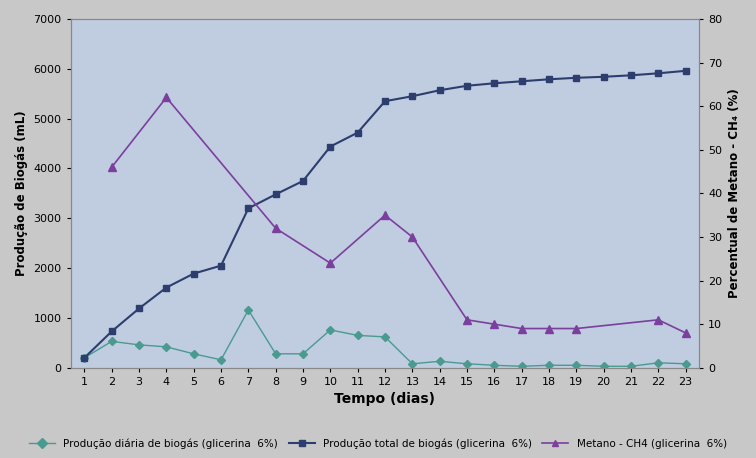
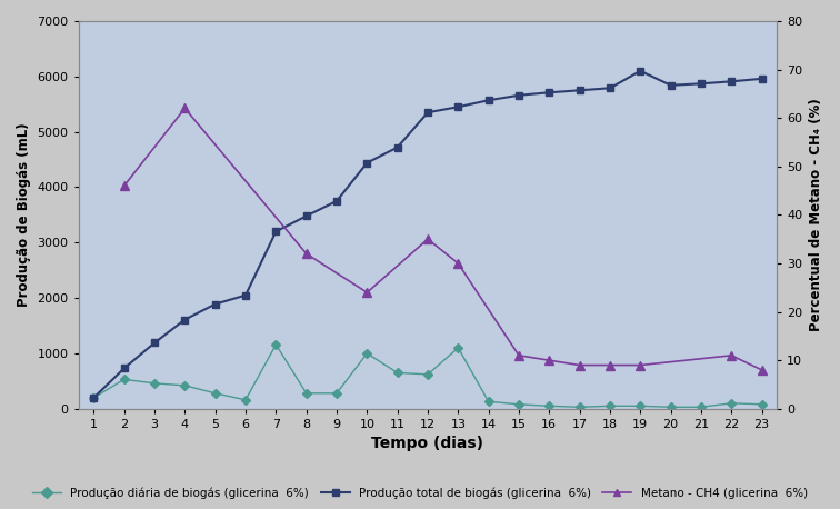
Produção diária de biogás (glicerina 6%)/10: 760 -> 1000
Produção diária de biogás (glicerina 6%)/13: 80 -> 1100
Produção total de biogás (glicerina 6%)/19: 5820 -> 6100
